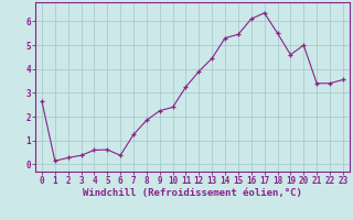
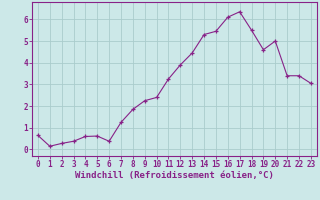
0: 2.65 -> 0.65
23: 3.55 -> 3.05
